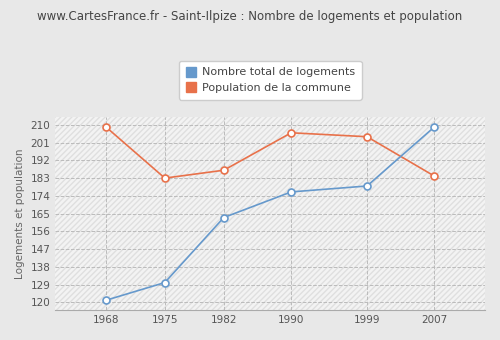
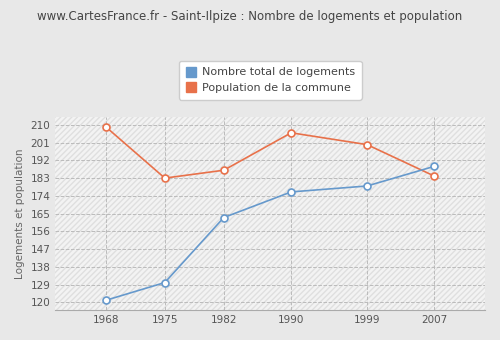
Population de la commune/1999: 204 -> 200
Nombre total de logements/2007: 209 -> 189
